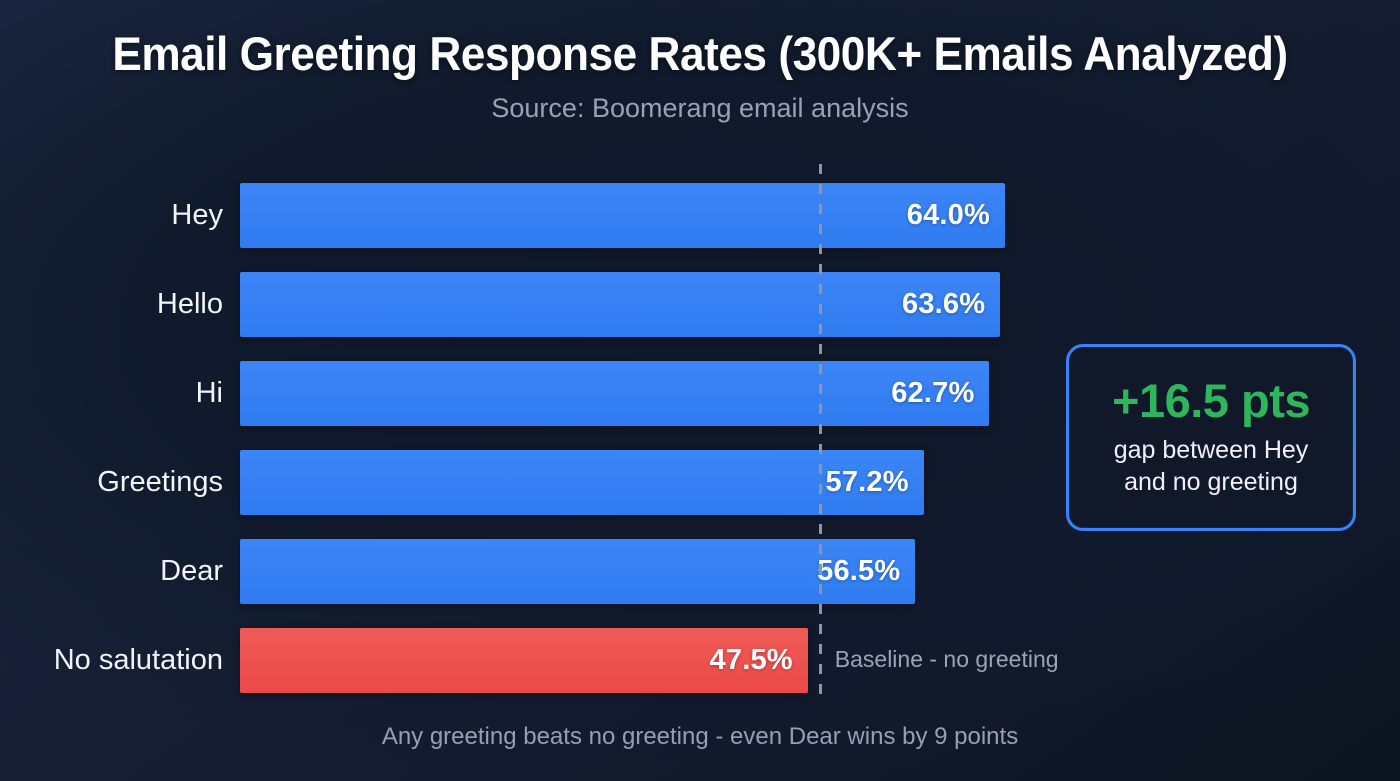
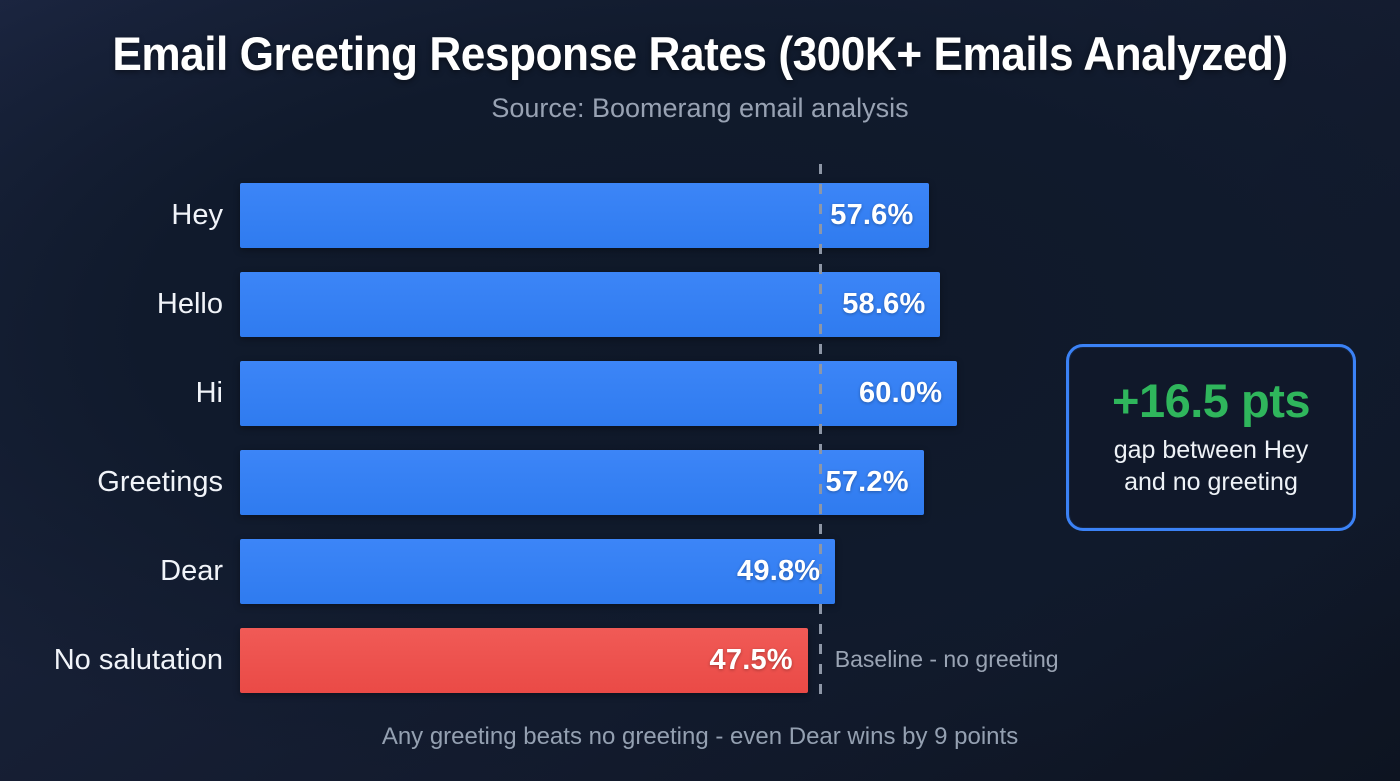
Hey: 64.0% -> 57.6%
Hello: 63.6% -> 58.6%
Hi: 62.7% -> 60.0%
Dear: 56.5% -> 49.8%
